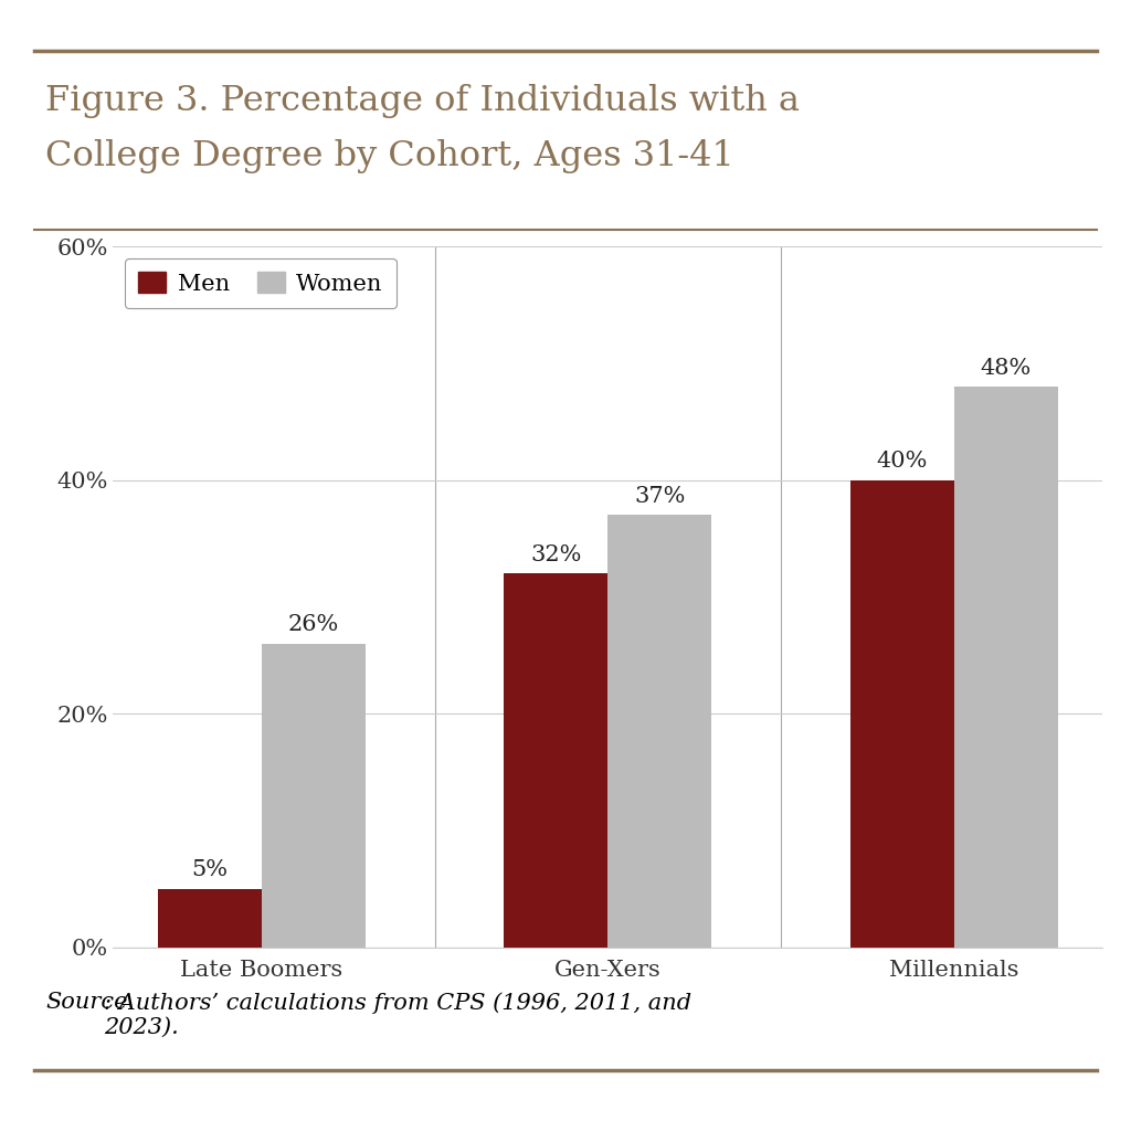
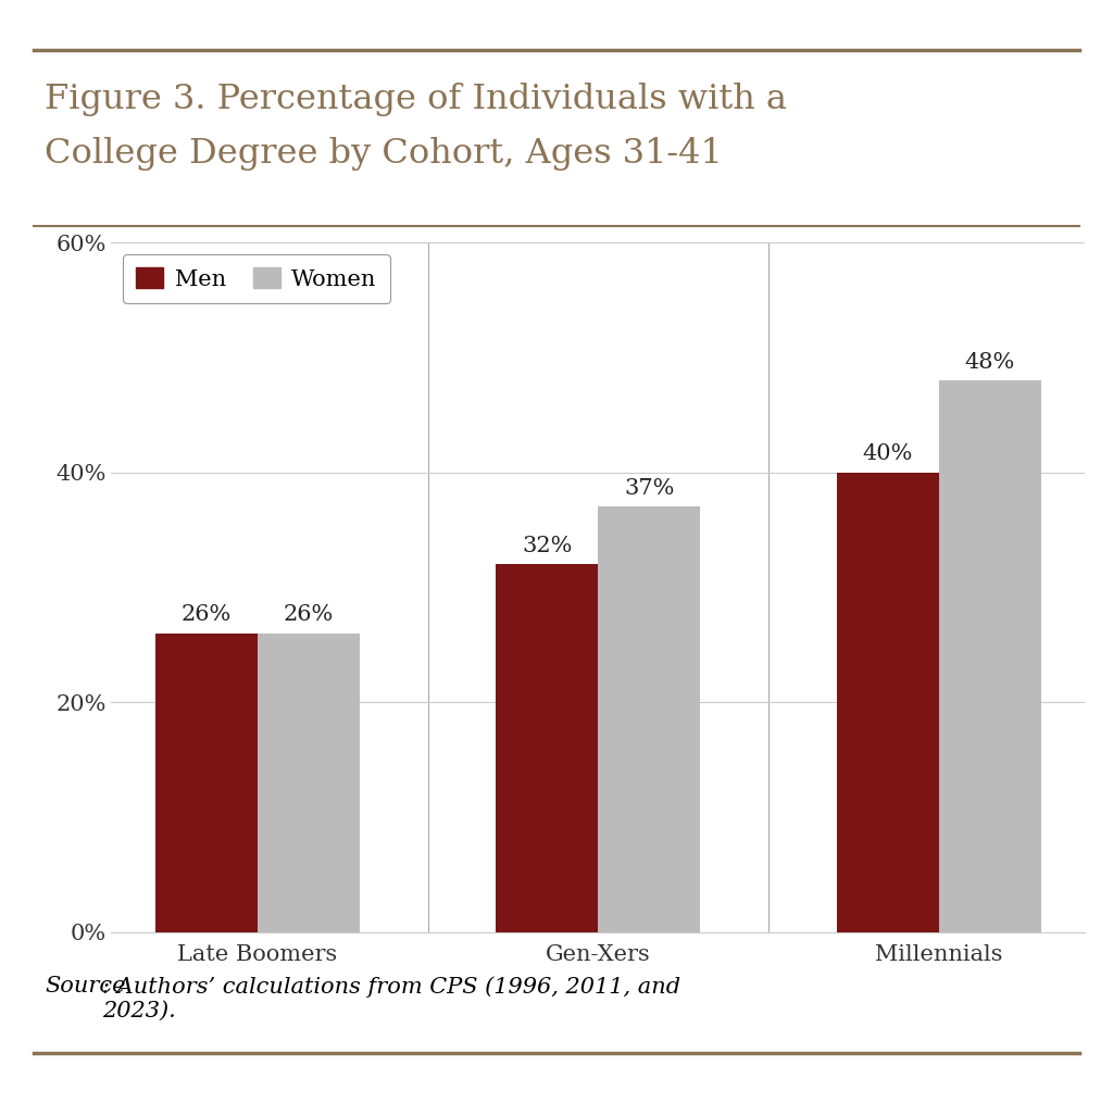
Men/Late Boomers: 5% -> 26%
